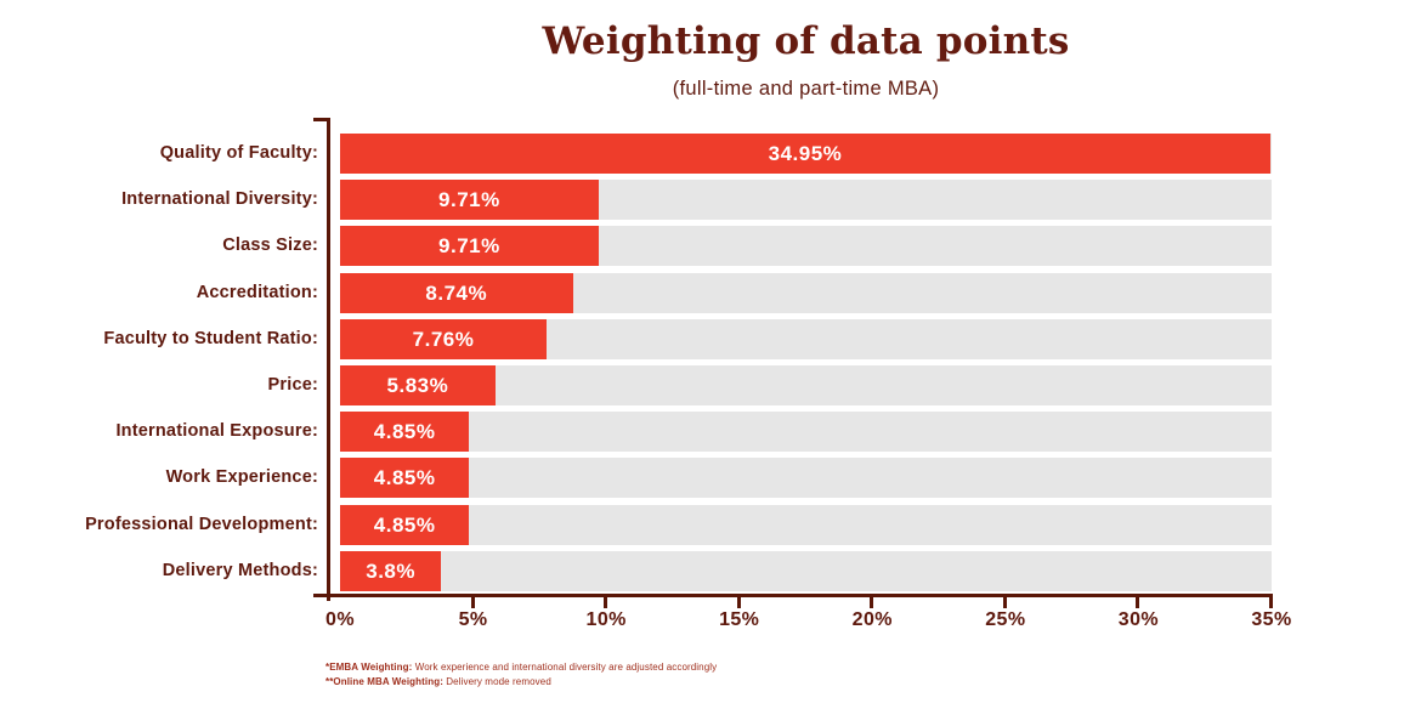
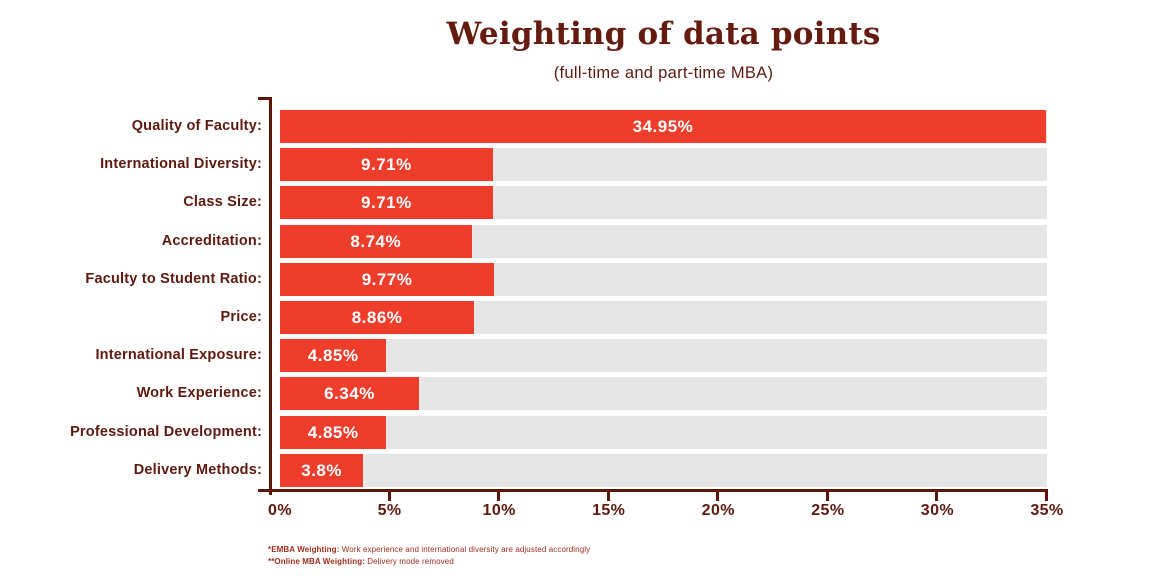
Faculty to Student Ratio:: 7.76% -> 9.77%
Price:: 5.83% -> 8.86%
Work Experience:: 4.85% -> 6.34%
